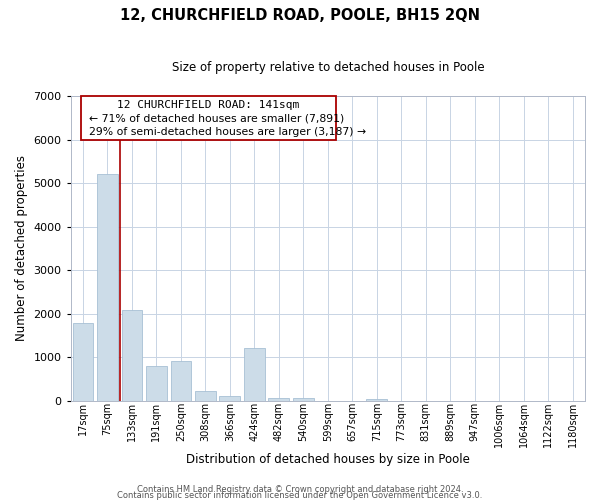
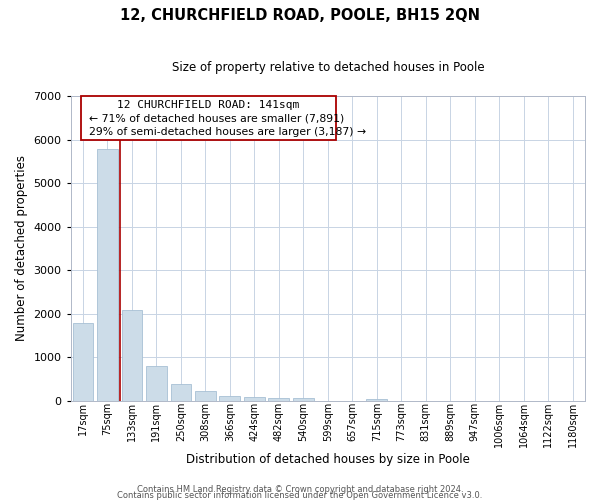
75sqm: 5200 -> 5780
250sqm: 900 -> 370
424sqm: 1200 -> 80
